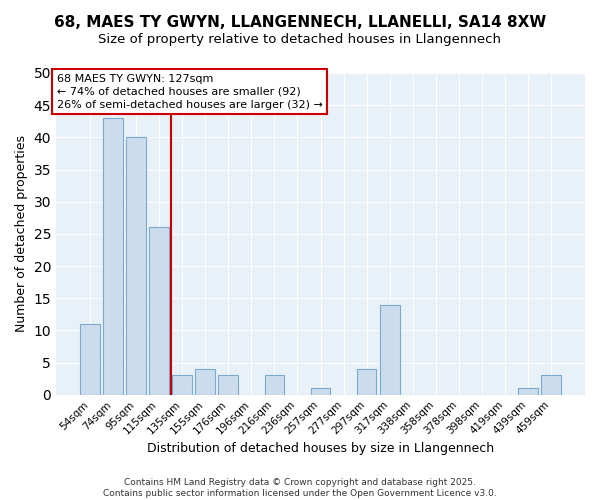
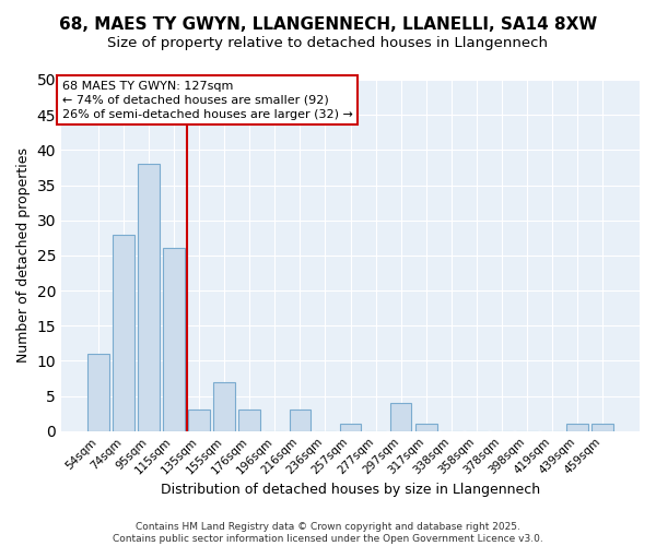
74sqm: 43 -> 28
95sqm: 40 -> 38
155sqm: 4 -> 7
317sqm: 14 -> 1
459sqm: 3 -> 1
